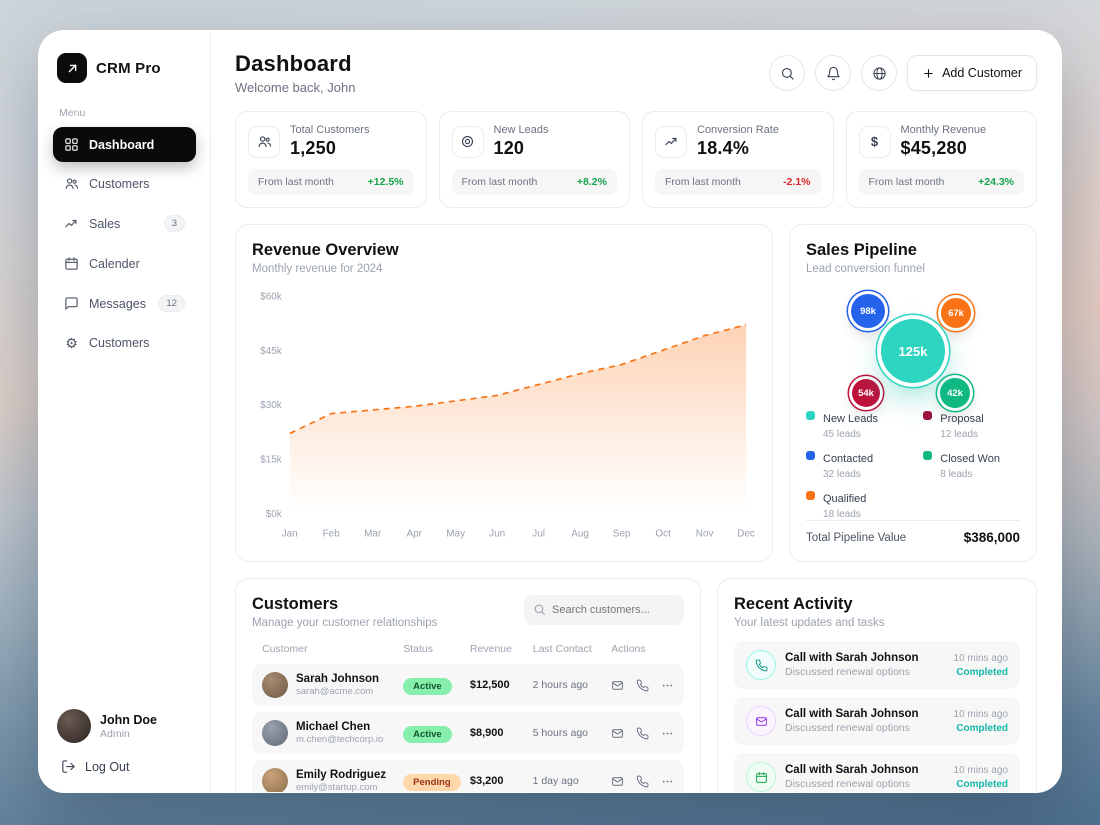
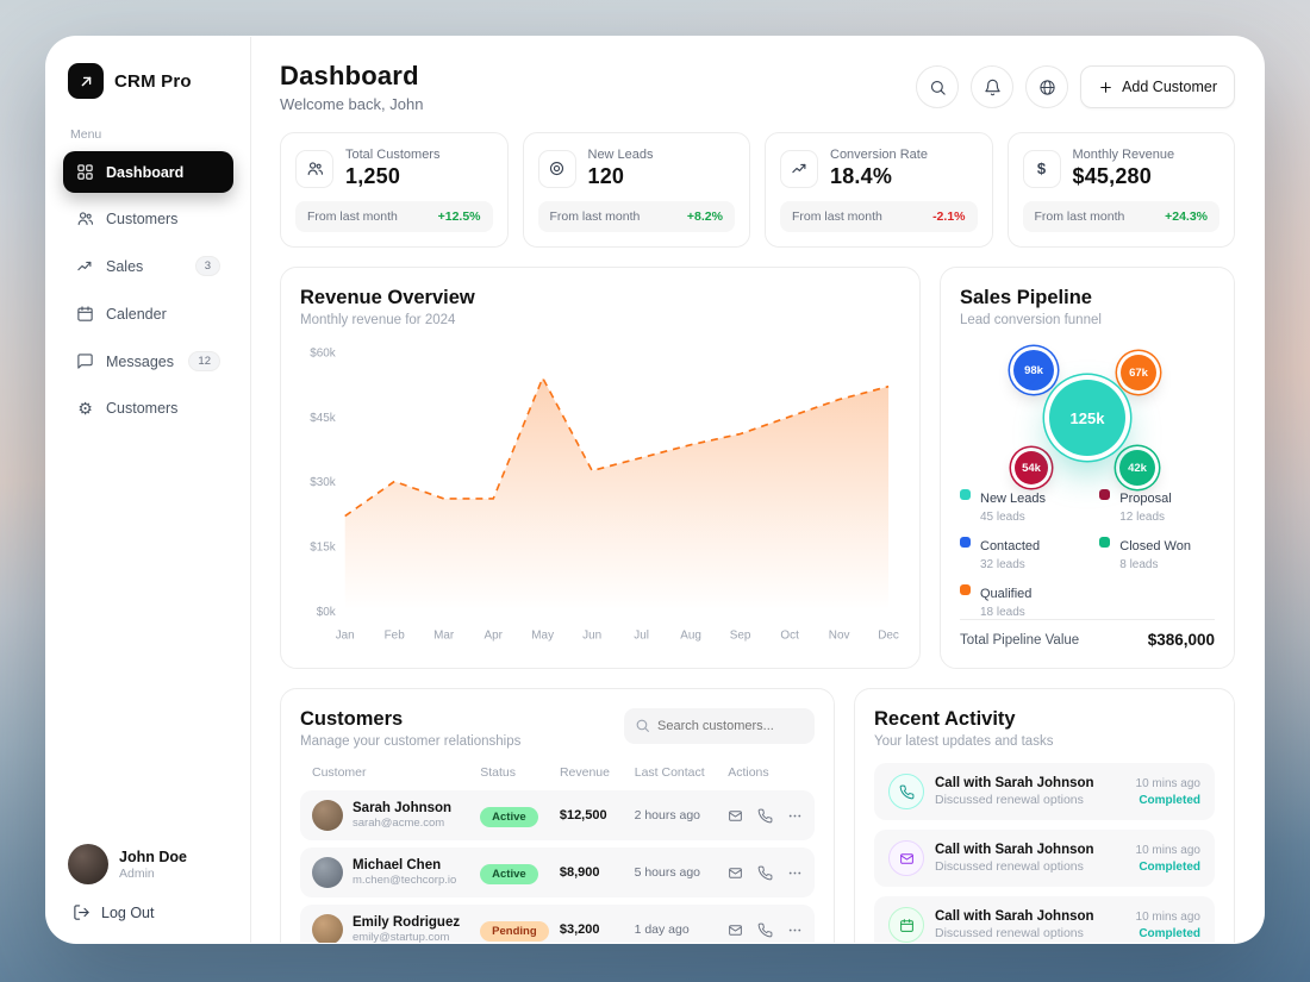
Feb: $28k -> $30k
Mar: $28k -> $26k
Apr: $30k -> $26k
May: $31k -> $54k
